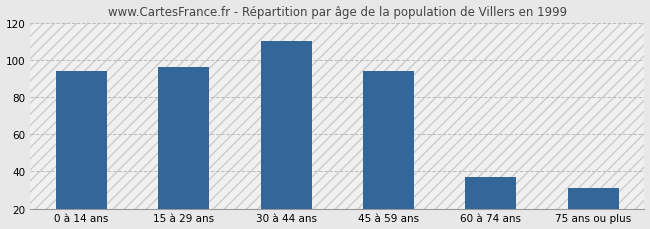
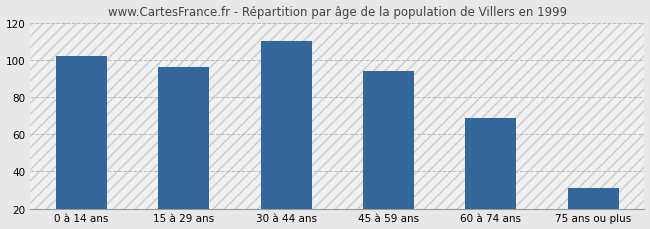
0 à 14 ans: 94 -> 102
60 à 74 ans: 37 -> 69
